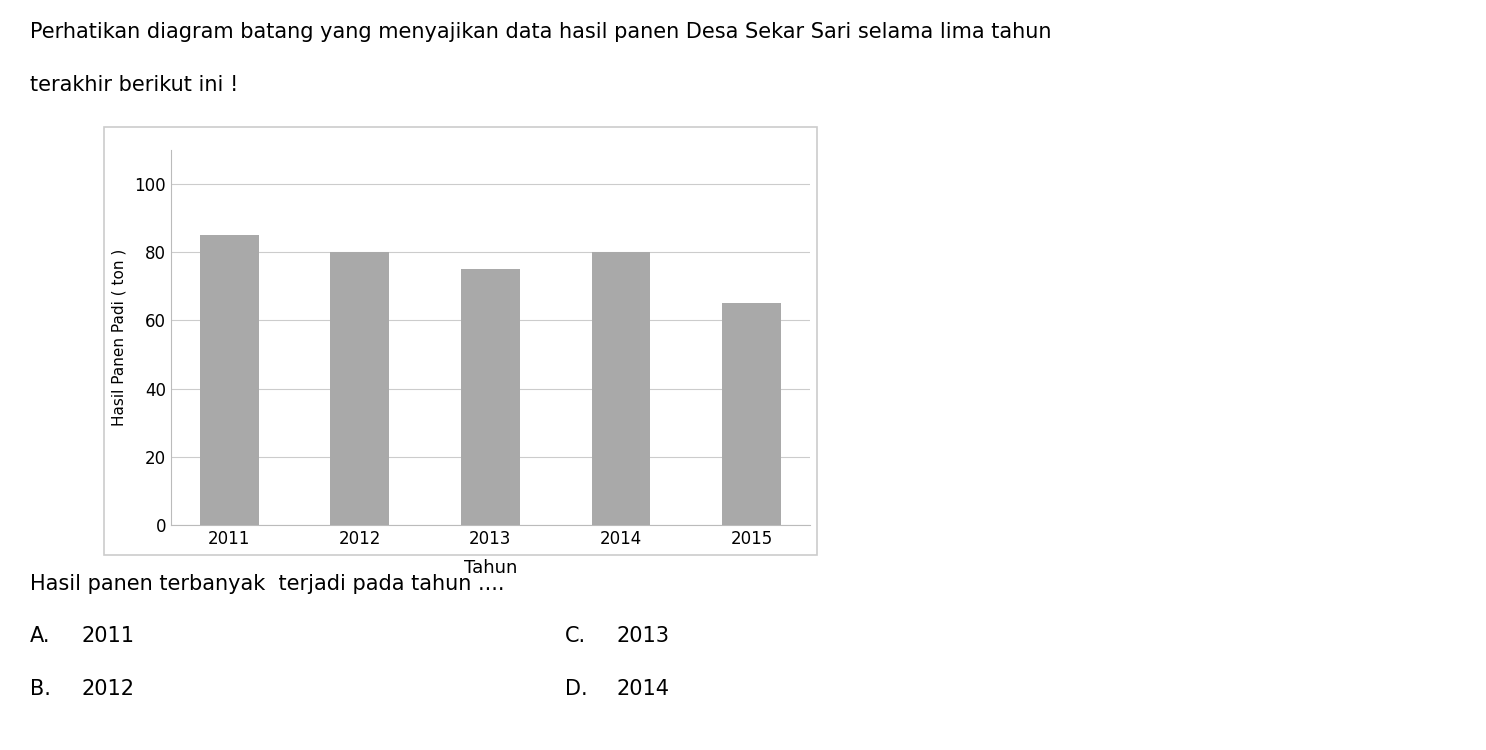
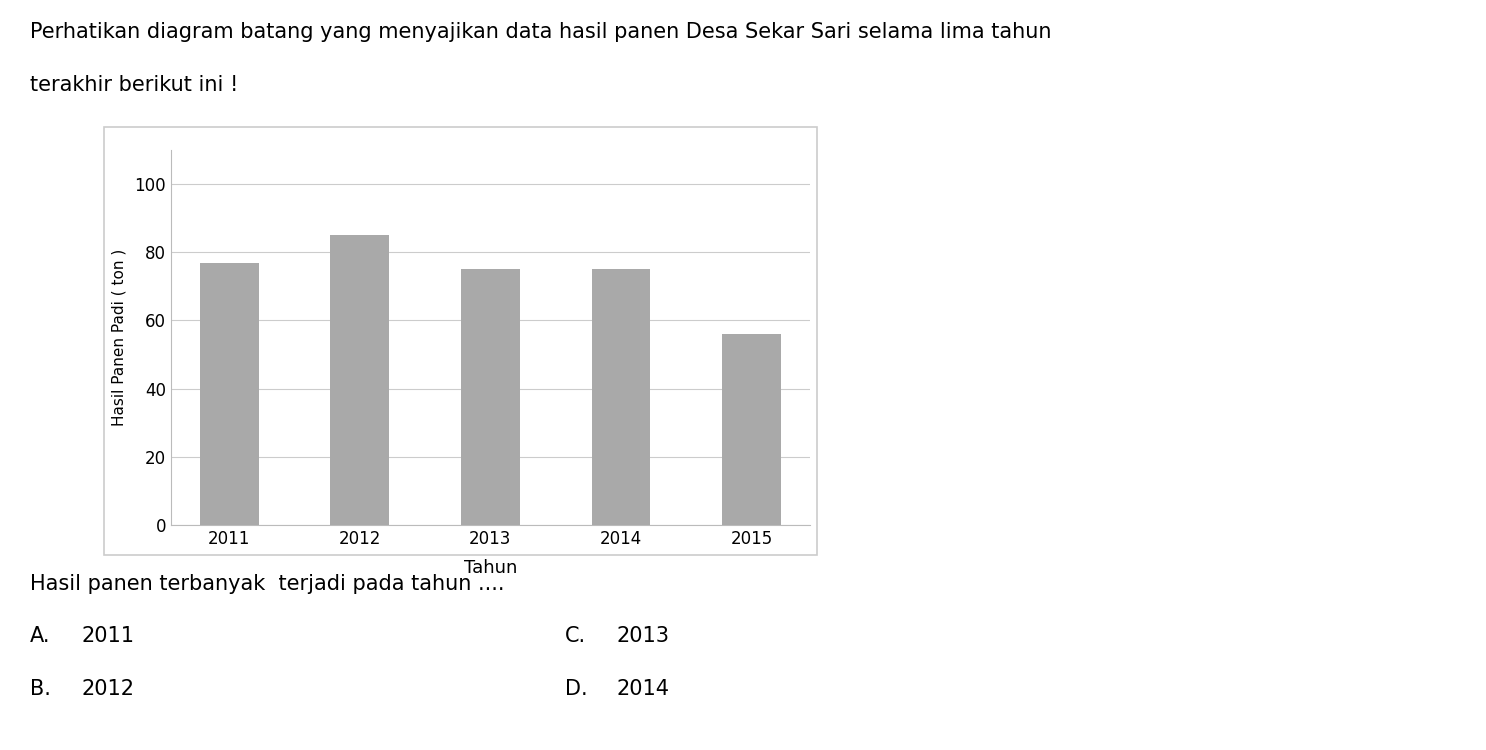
2011: 85 -> 77
2012: 80 -> 85
2014: 80 -> 75
2015: 65 -> 56
